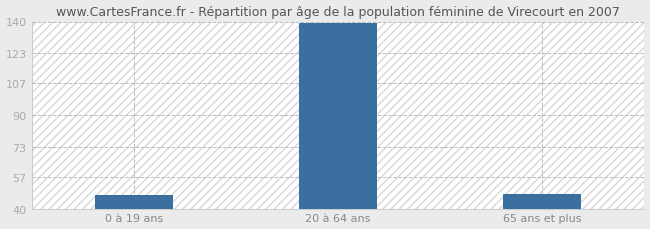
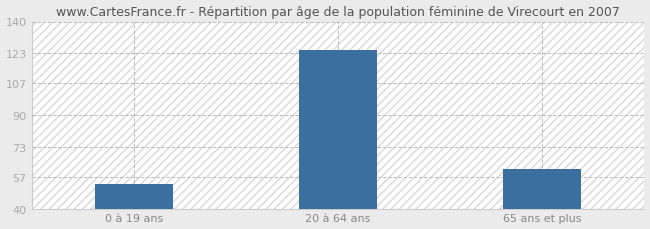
0 à 19 ans: 47 -> 53
20 à 64 ans: 139 -> 125
65 ans et plus: 48 -> 61
